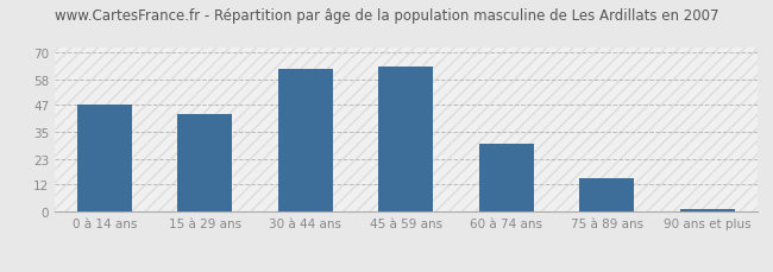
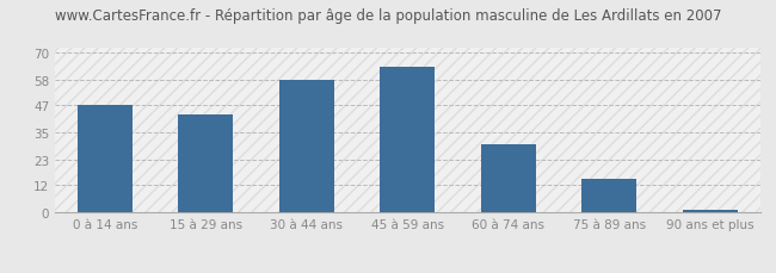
30 à 44 ans: 63 -> 58
